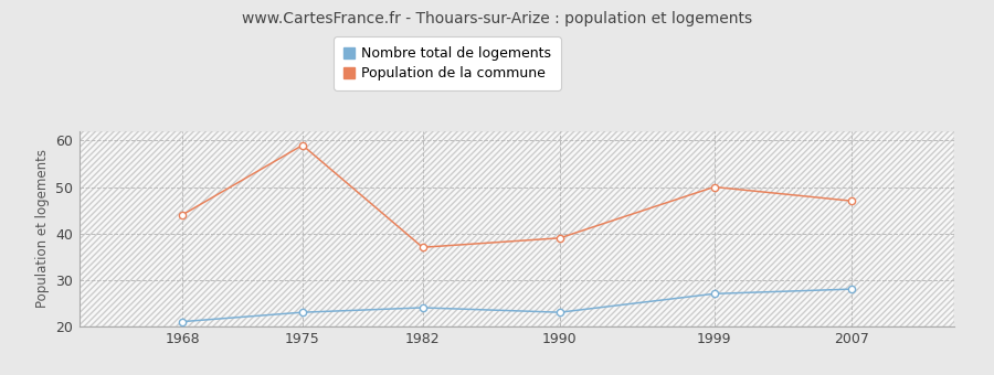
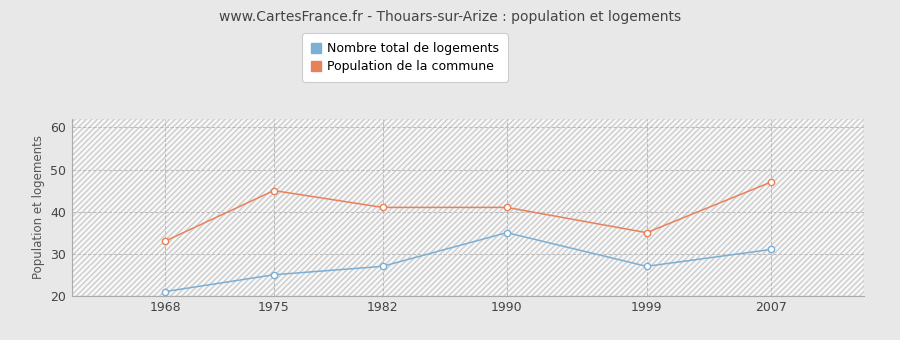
Population de la commune/1968: 44 -> 33
Nombre total de logements/1975: 23 -> 25
Population de la commune/1975: 59 -> 45
Nombre total de logements/1982: 24 -> 27
Population de la commune/1982: 37 -> 41
Nombre total de logements/1990: 23 -> 35
Population de la commune/1990: 39 -> 41
Population de la commune/1999: 50 -> 35
Nombre total de logements/2007: 28 -> 31
